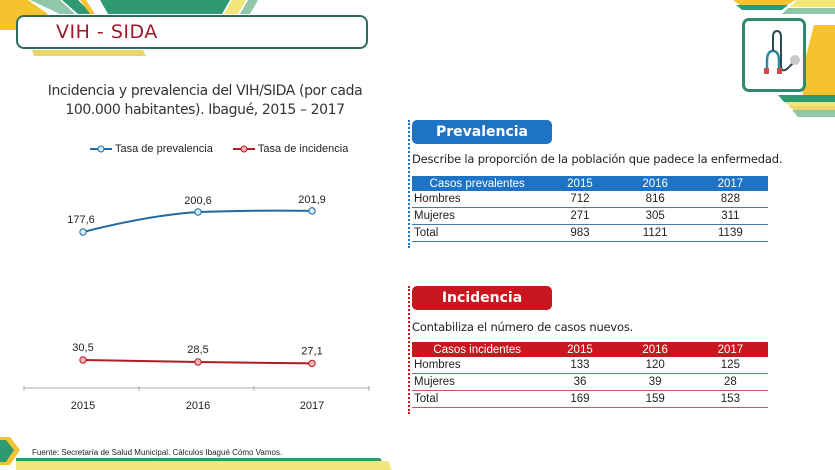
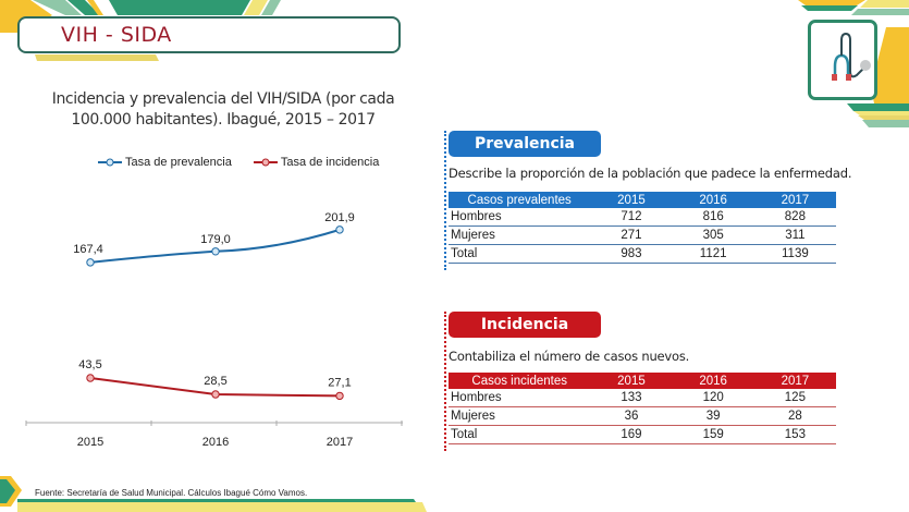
Tasa de prevalencia/2015: 177,6 -> 167,4
Tasa de incidencia/2015: 30,5 -> 43,5
Tasa de prevalencia/2016: 200,6 -> 179,0
